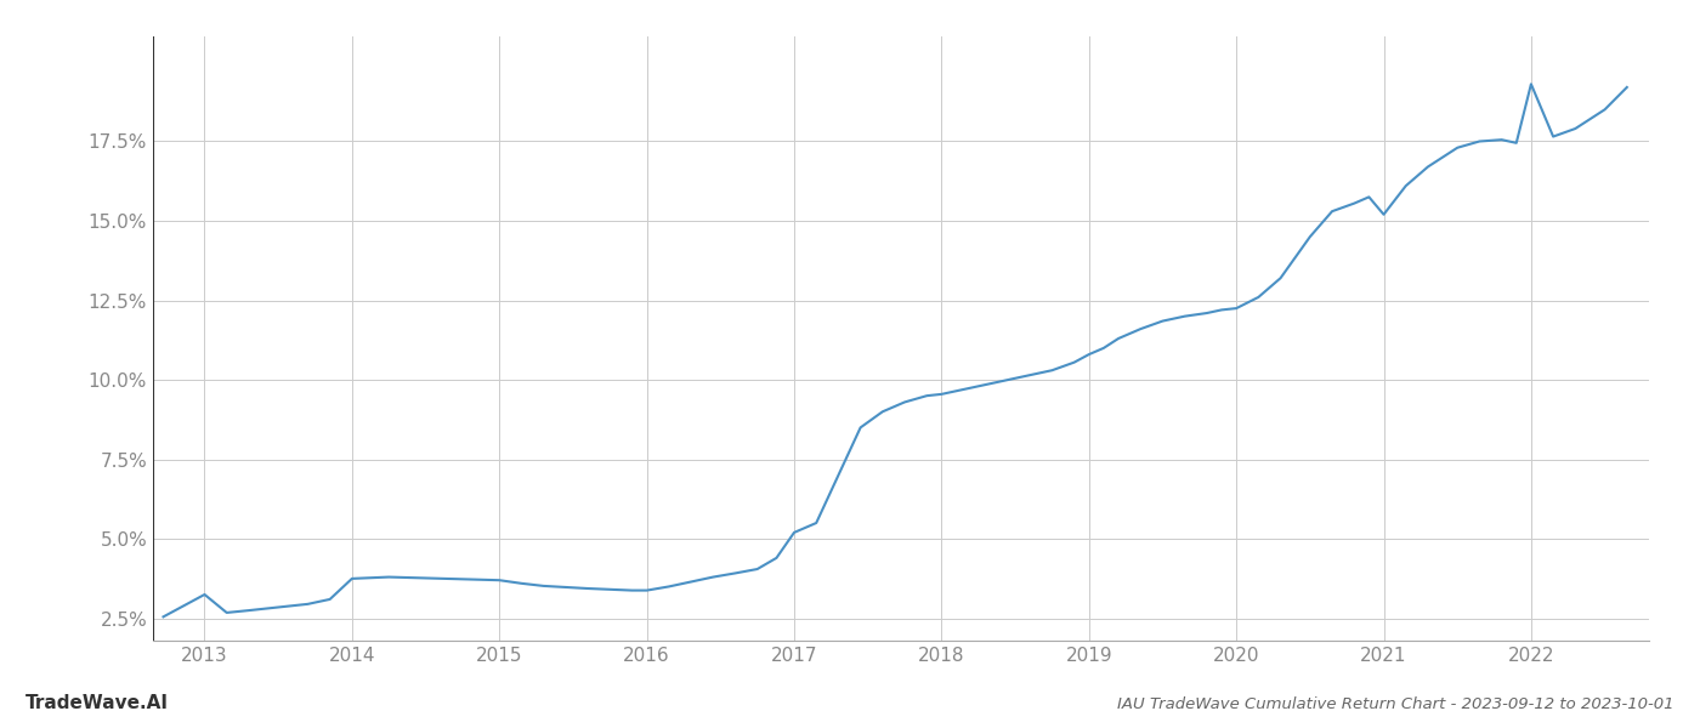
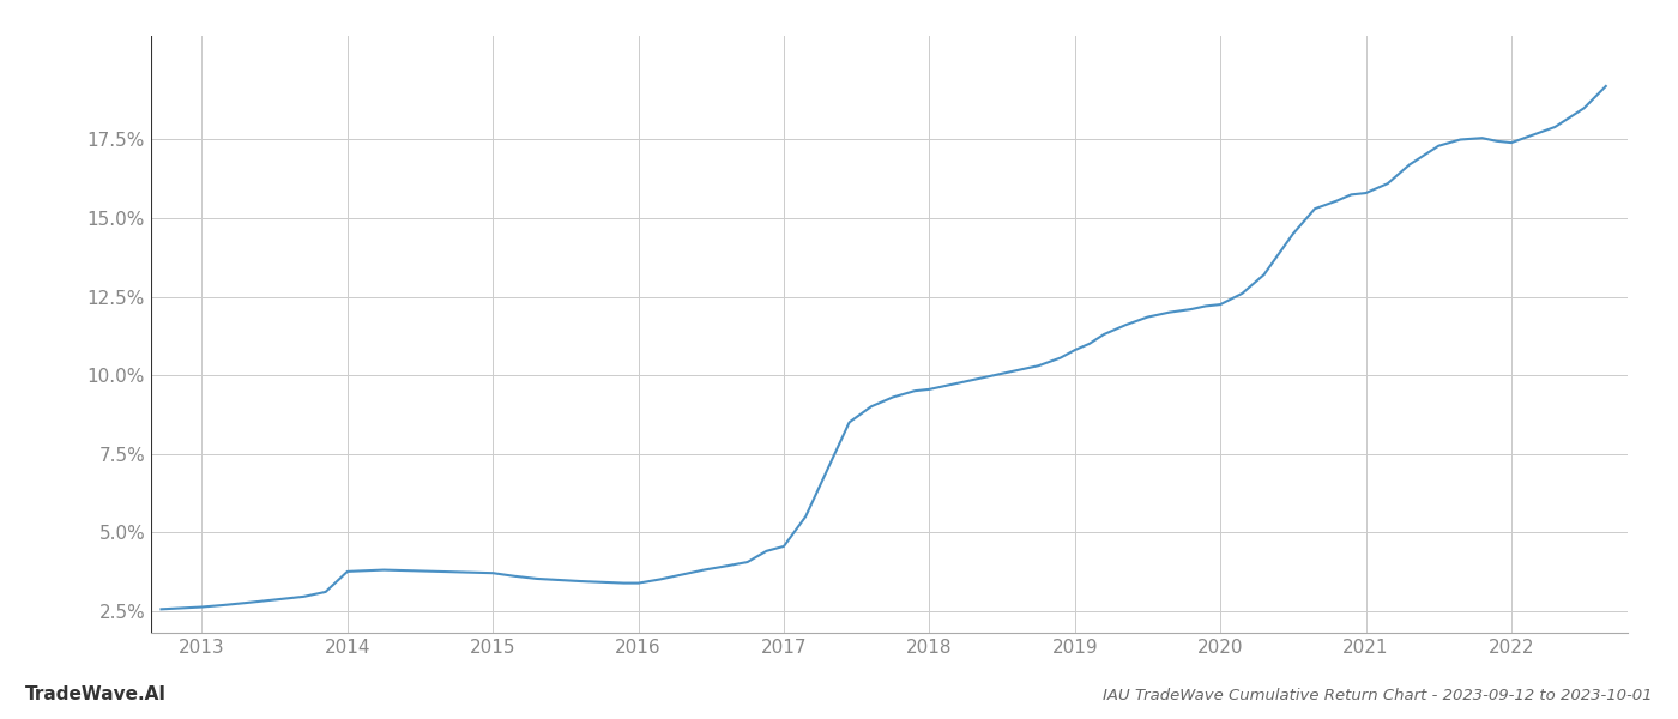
2013: 3.25% -> 2.62%
2017: 5.20% -> 4.55%
2021: 15.20% -> 15.80%
2022: 19.30% -> 17.40%
